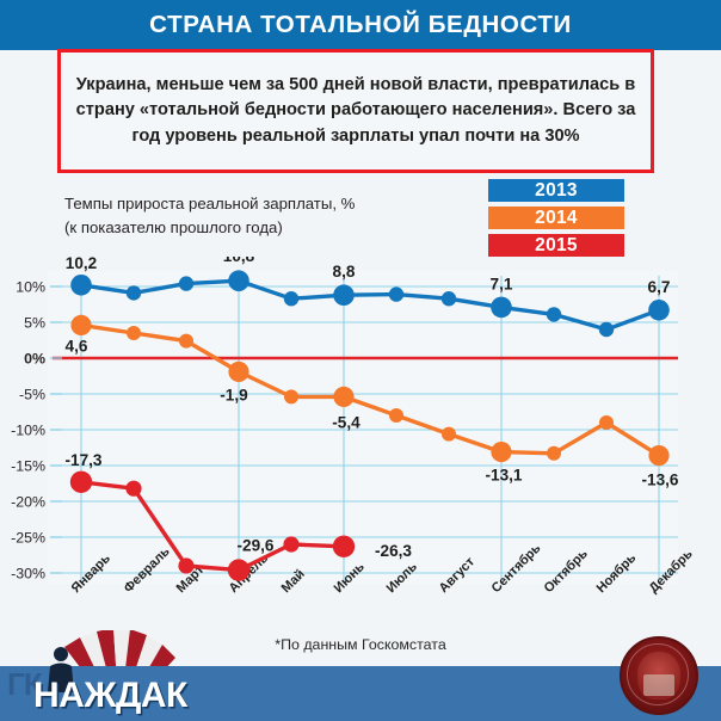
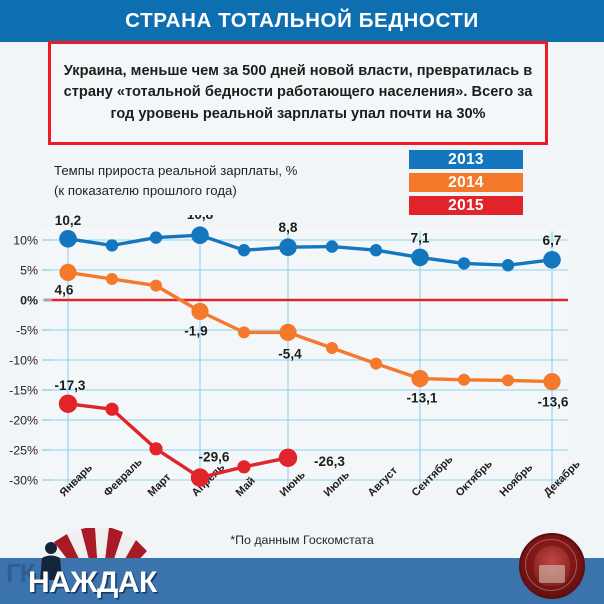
2015/Март: -29% -> -25%
2015/Май: -26% -> -28%
2013/Ноябрь: 4% -> 6%
2014/Ноябрь: -9% -> -13%
